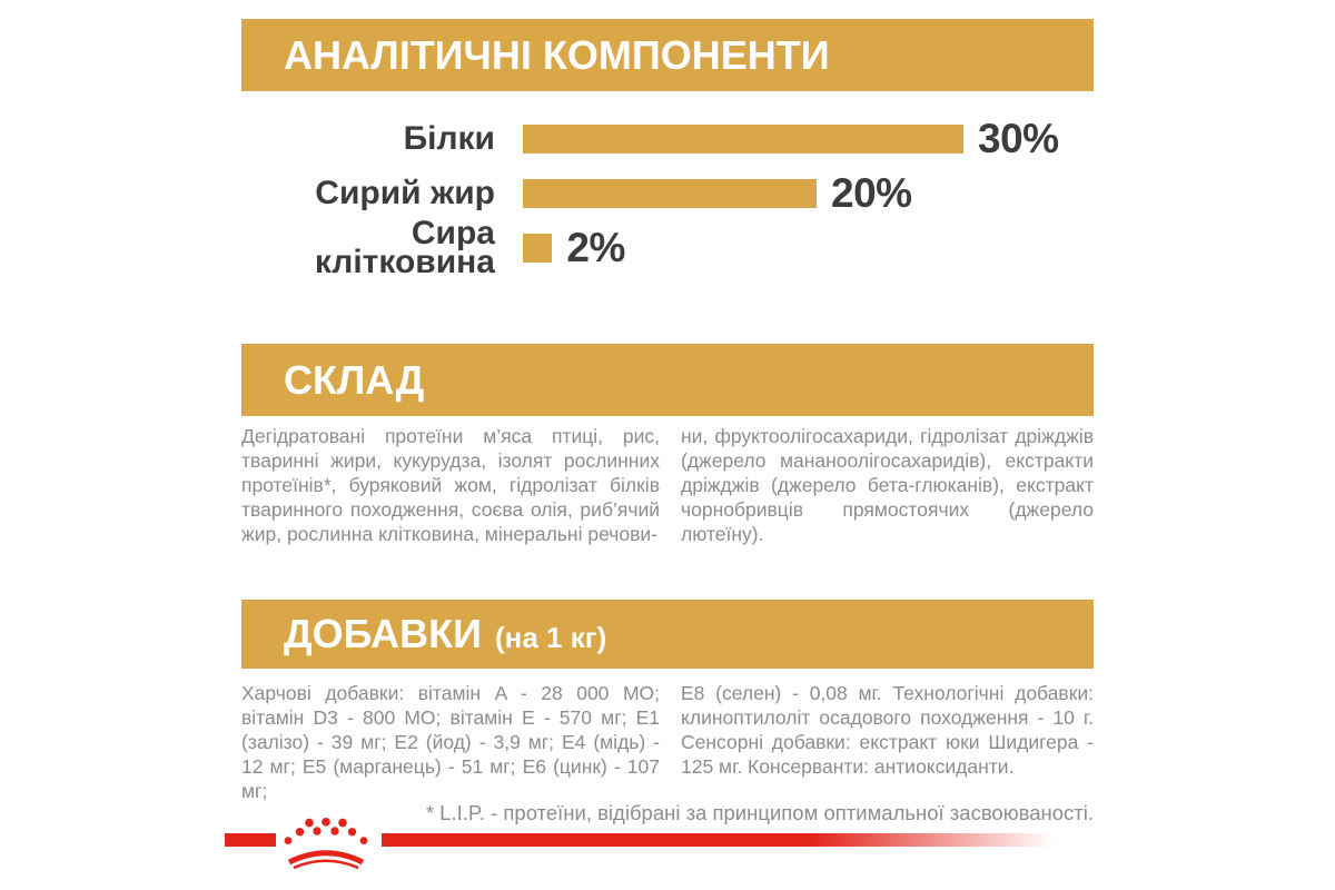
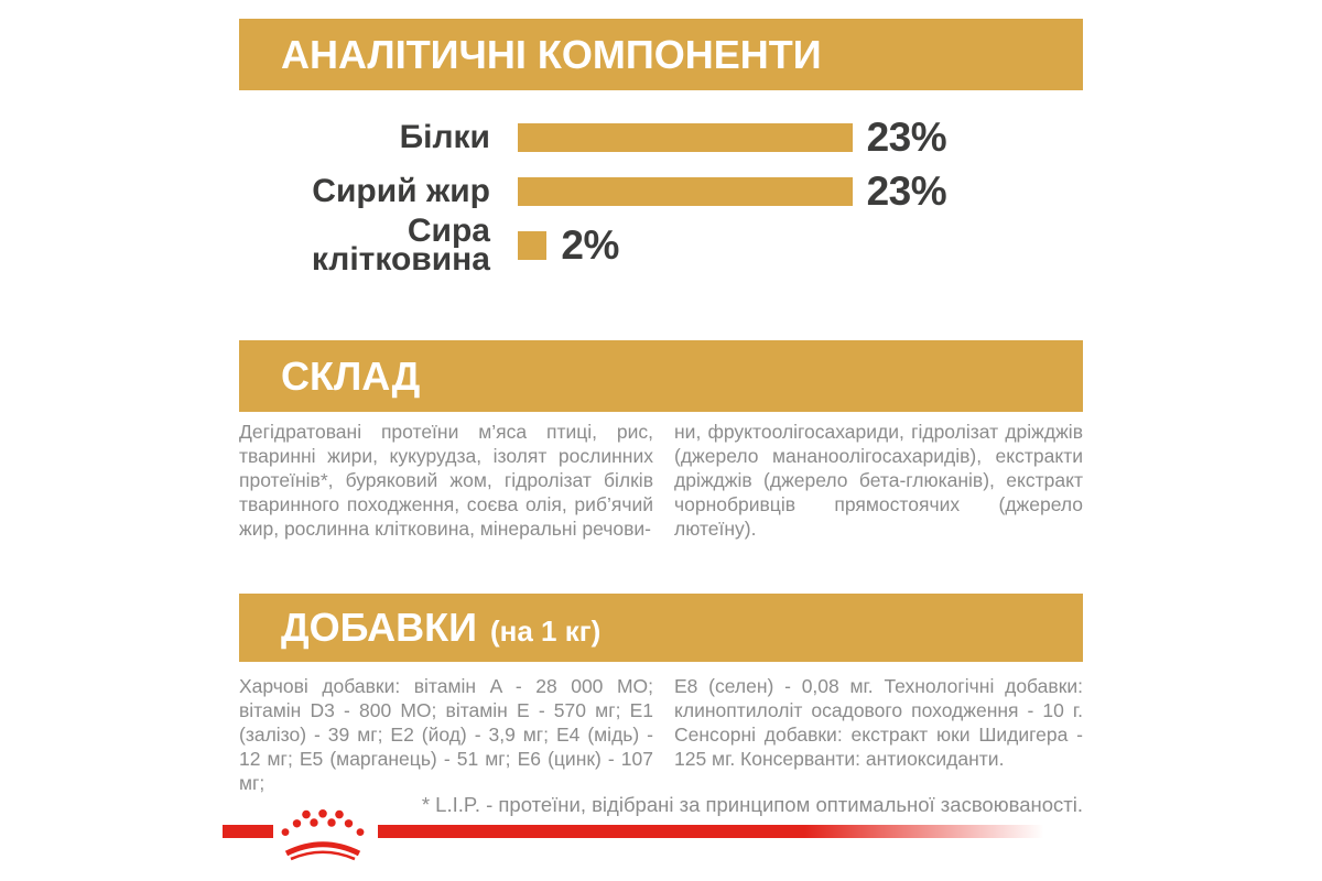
Білки: 30% -> 23%
Сирий жир: 20% -> 23%
